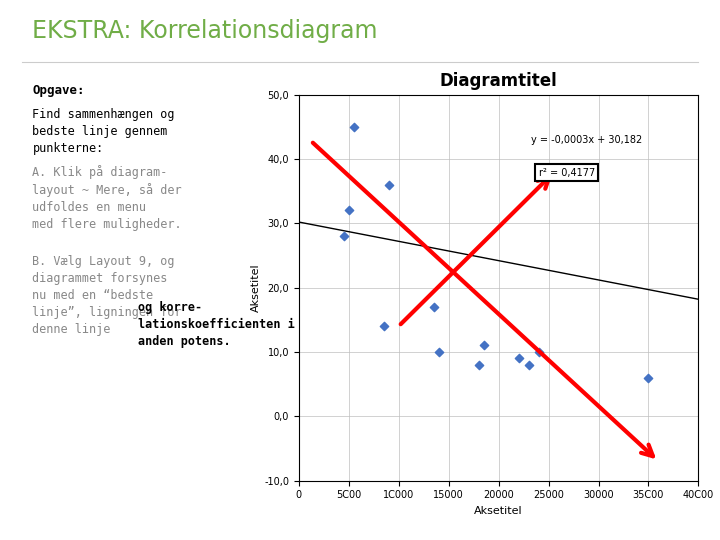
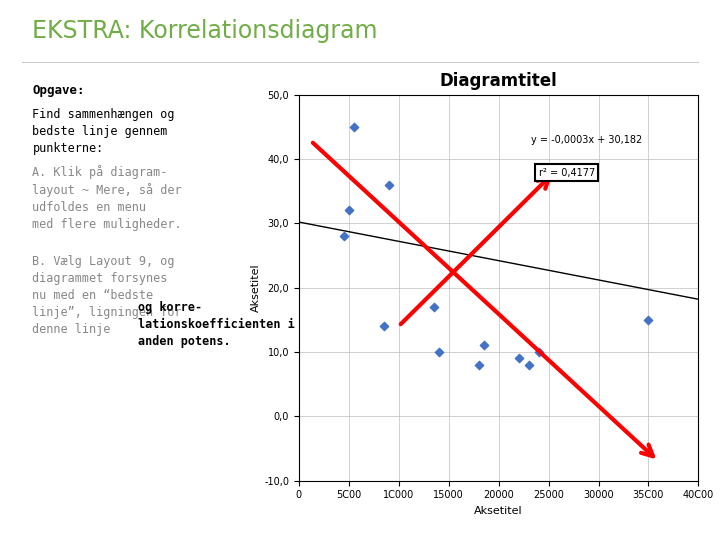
35C00: 6 -> 15
